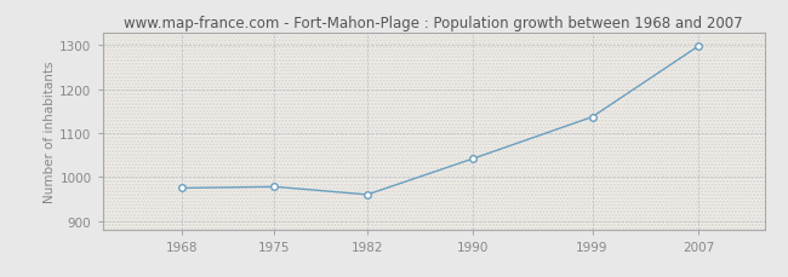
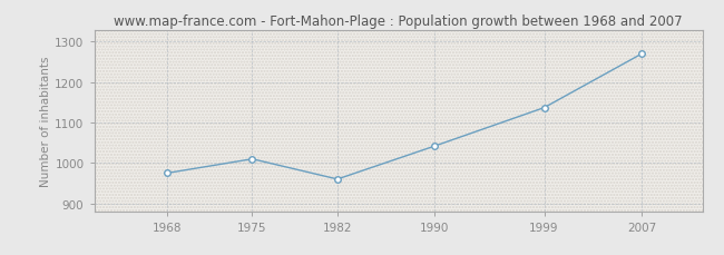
1975: 978 -> 1010
2007: 1298 -> 1270
